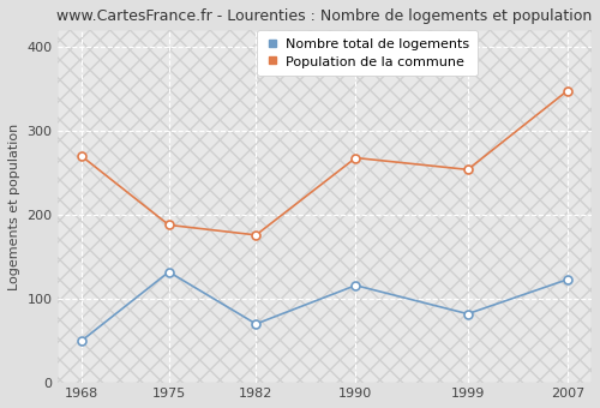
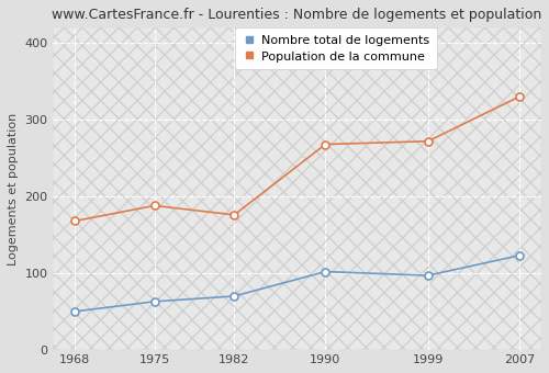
Population de la commune/1968: 270 -> 168
Nombre total de logements/1975: 132 -> 63
Nombre total de logements/1990: 116 -> 102
Nombre total de logements/1999: 82 -> 97
Population de la commune/1999: 254 -> 272
Population de la commune/2007: 348 -> 330
